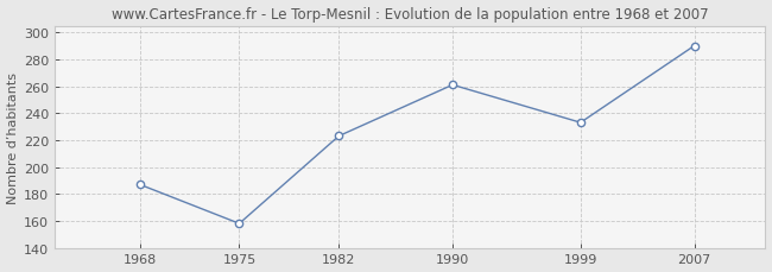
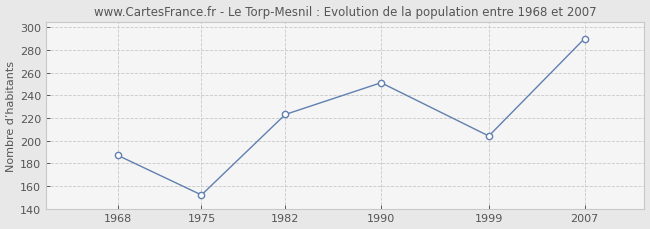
1975: 158 -> 152
1990: 261 -> 251
1999: 233 -> 204
